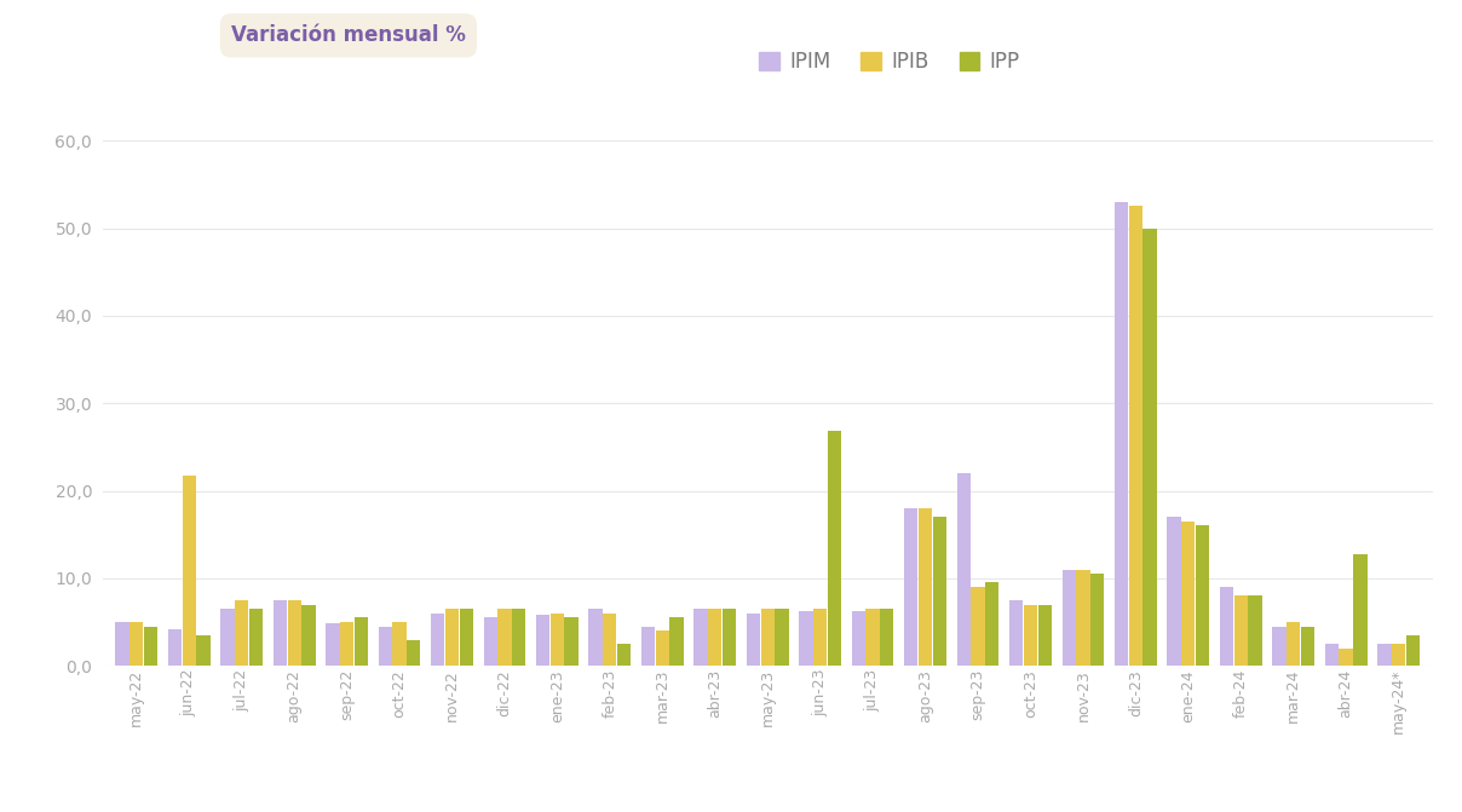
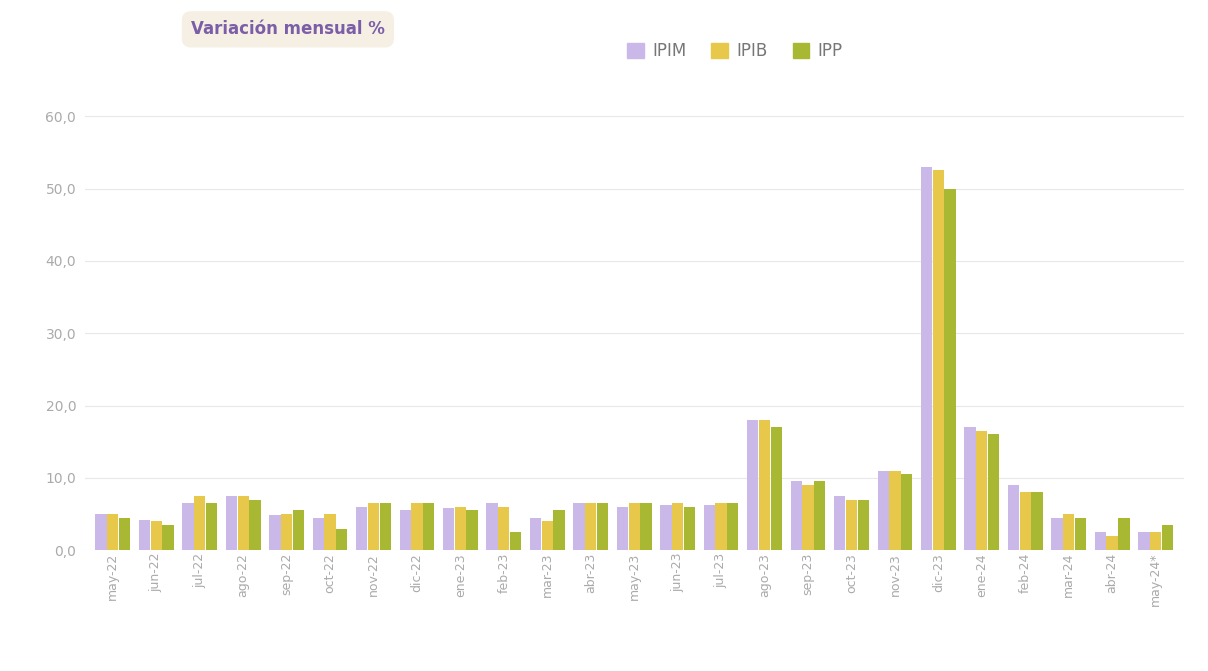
IPIB/jun-22: 21,8 -> 4,0
IPP/jun-23: 26,8 -> 6,0
IPIM/sep-23: 22,0 -> 9,5
IPP/abr-24: 12,8 -> 4,5
